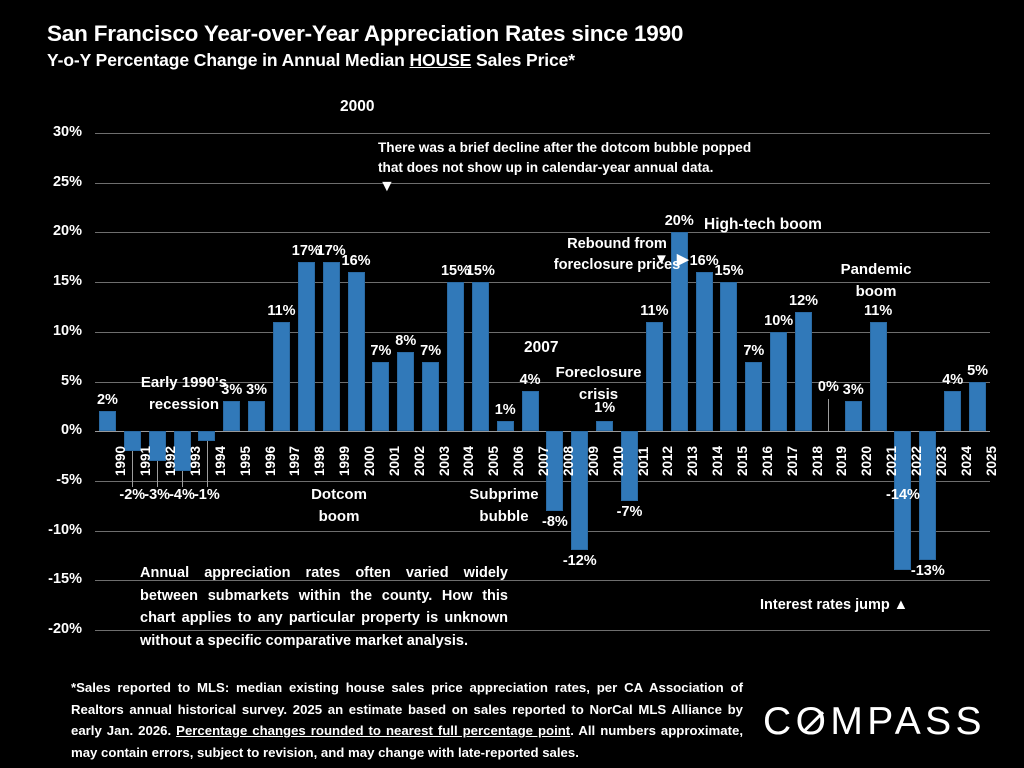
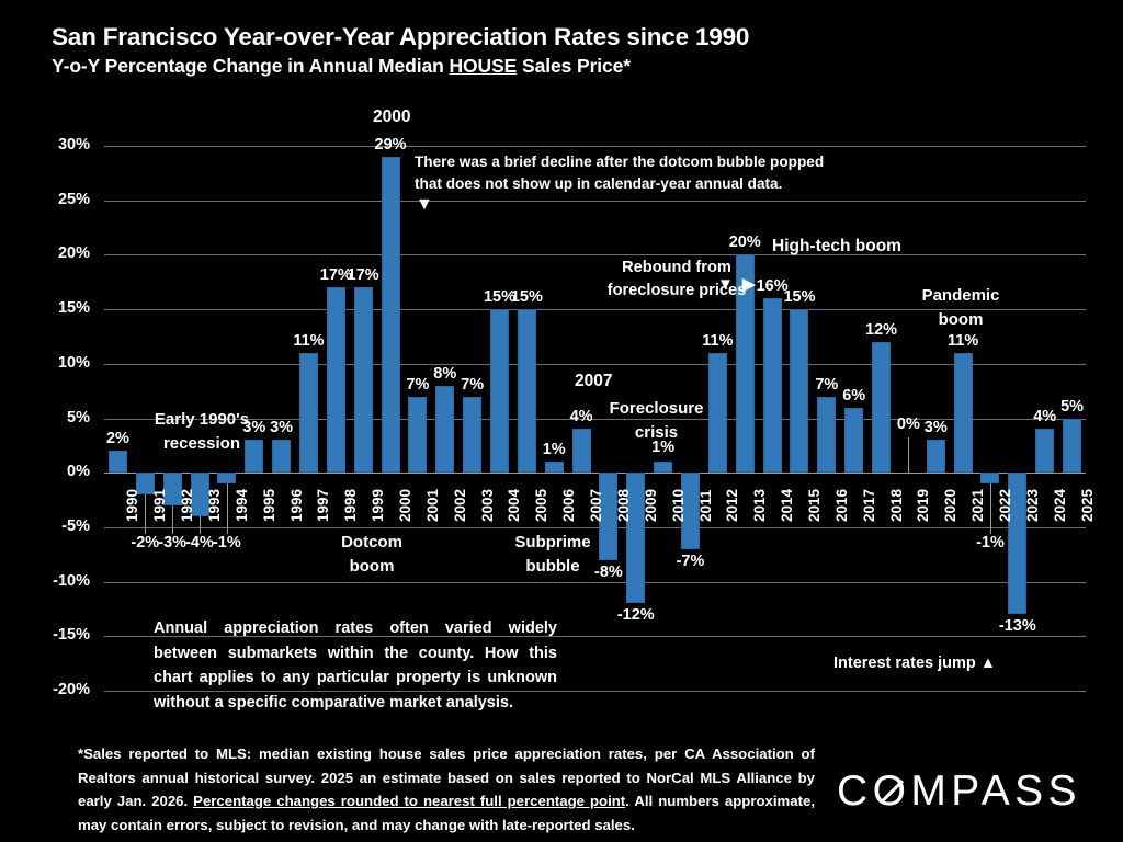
2000: 16% -> 29%
2017: 10% -> 6%
2022: -14% -> -1%
